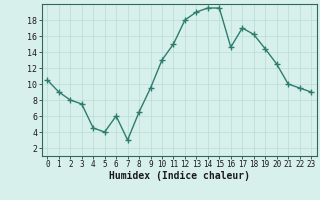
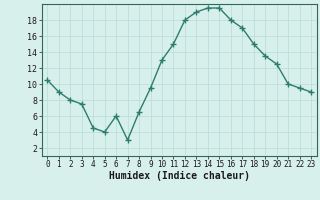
16: 14.6 -> 18.0
18: 16.2 -> 15.0
19: 14.4 -> 13.5
